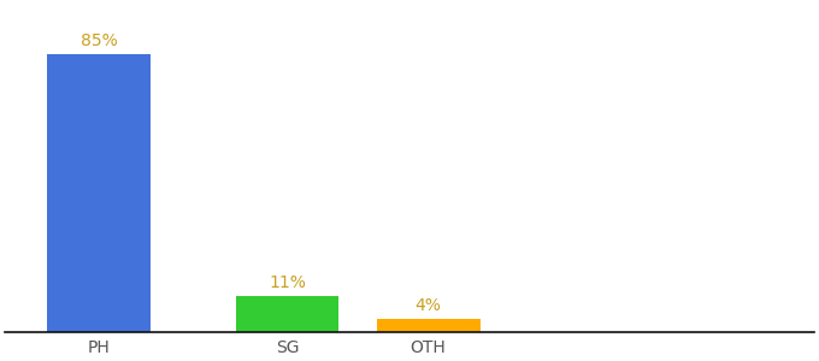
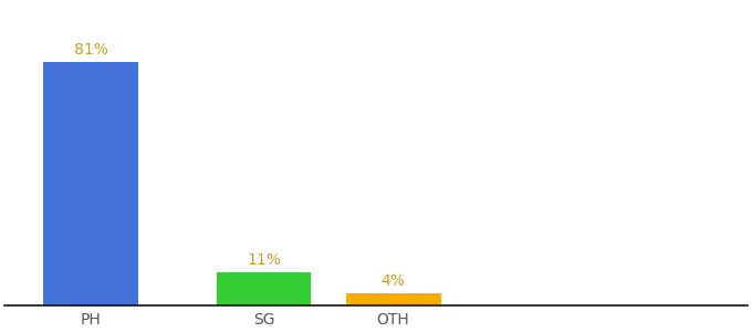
PH: 85% -> 81%
